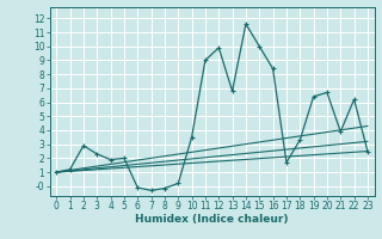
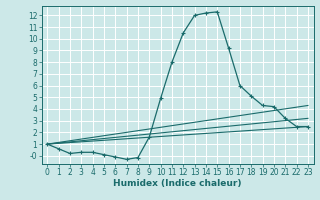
1: 1.2 -> 0.6
2: 2.9 -> 0.2
3: 2.3 -> 0.3
4: 1.9 -> 0.3
5: 2.0 -> 0.1
9: 0.2 -> 1.6
10: 3.5 -> 4.9
11: 9.0 -> 8.0
12: 9.9 -> 10.5
13: 6.8 -> 12.0
14: 11.6 -> 12.2
15: 10.0 -> 12.3
16: 8.4 -> 9.2
17: 1.7 -> 6.0
18: 3.3 -> 5.1
19: 6.4 -> 4.3
20: 6.7 -> 4.2
21: 3.9 -> 3.2
22: 6.2 -> 2.5
